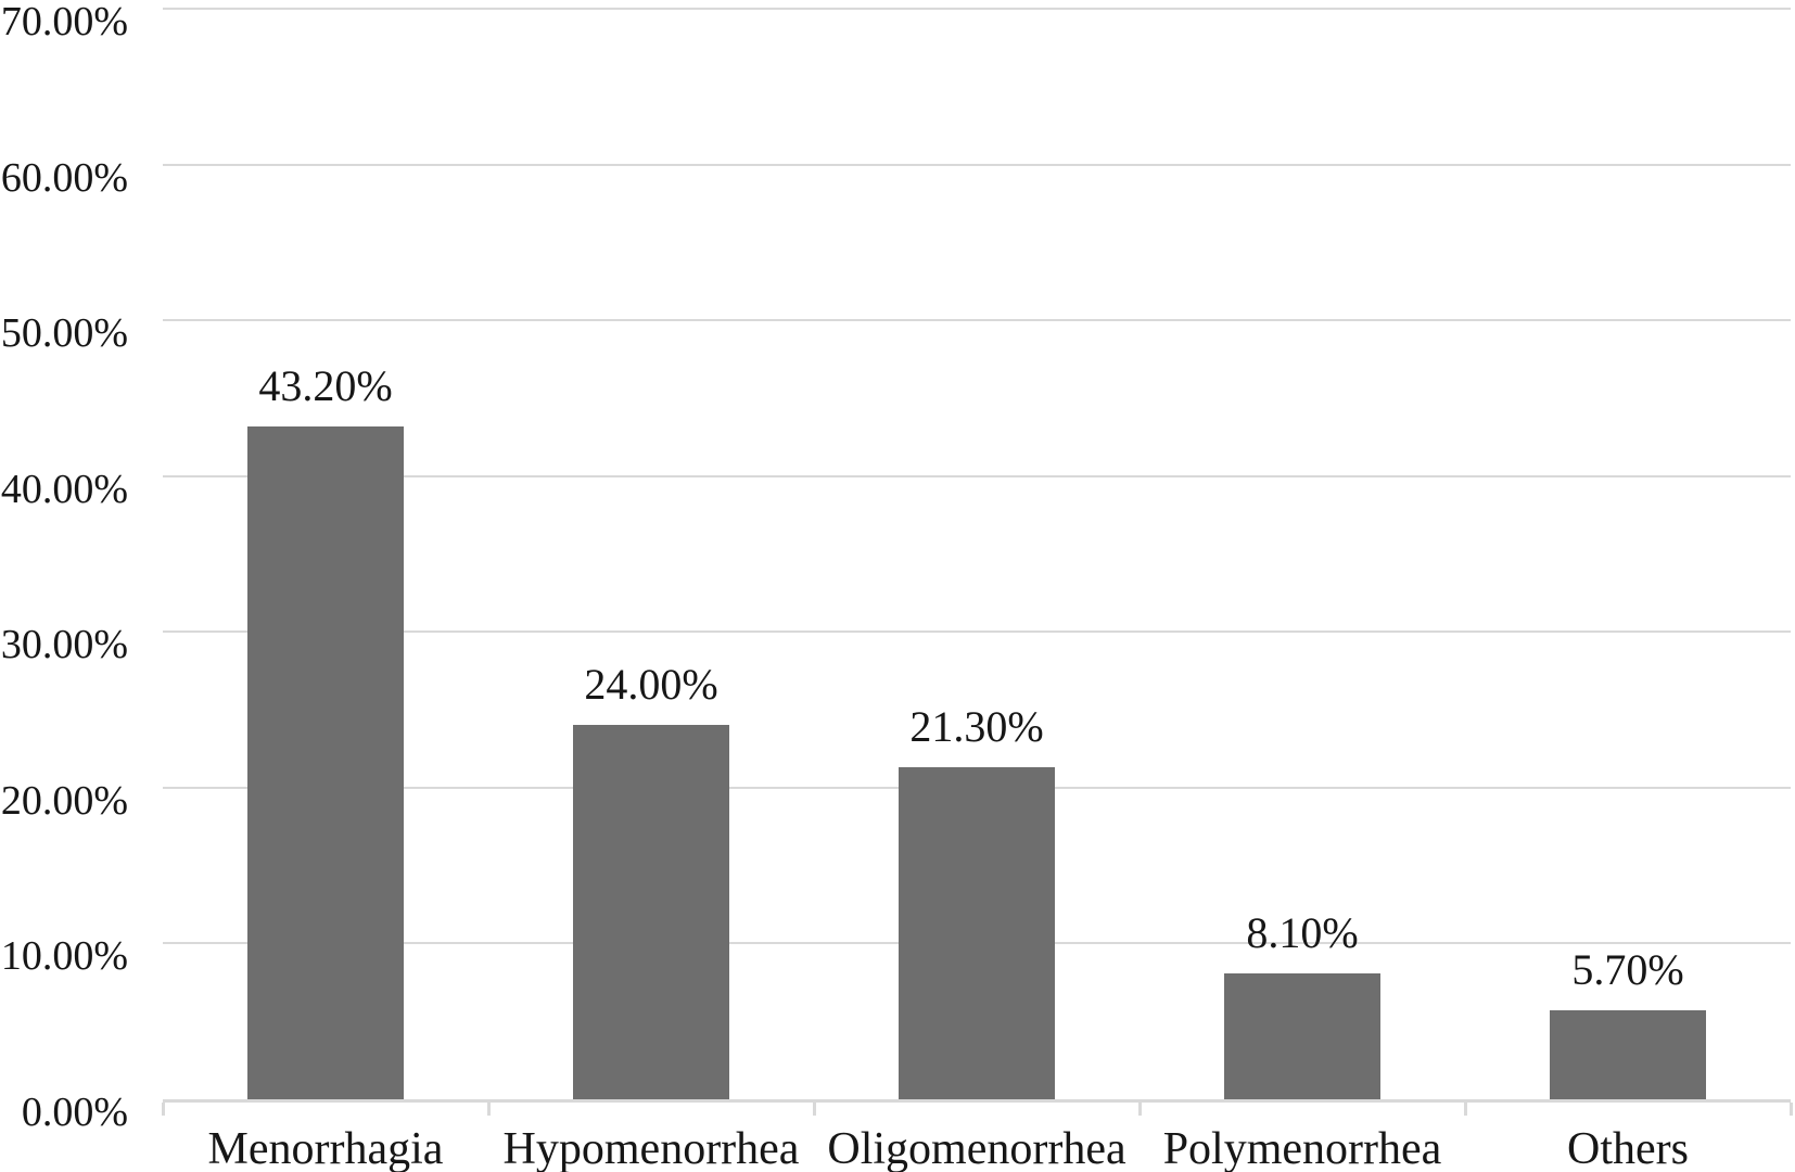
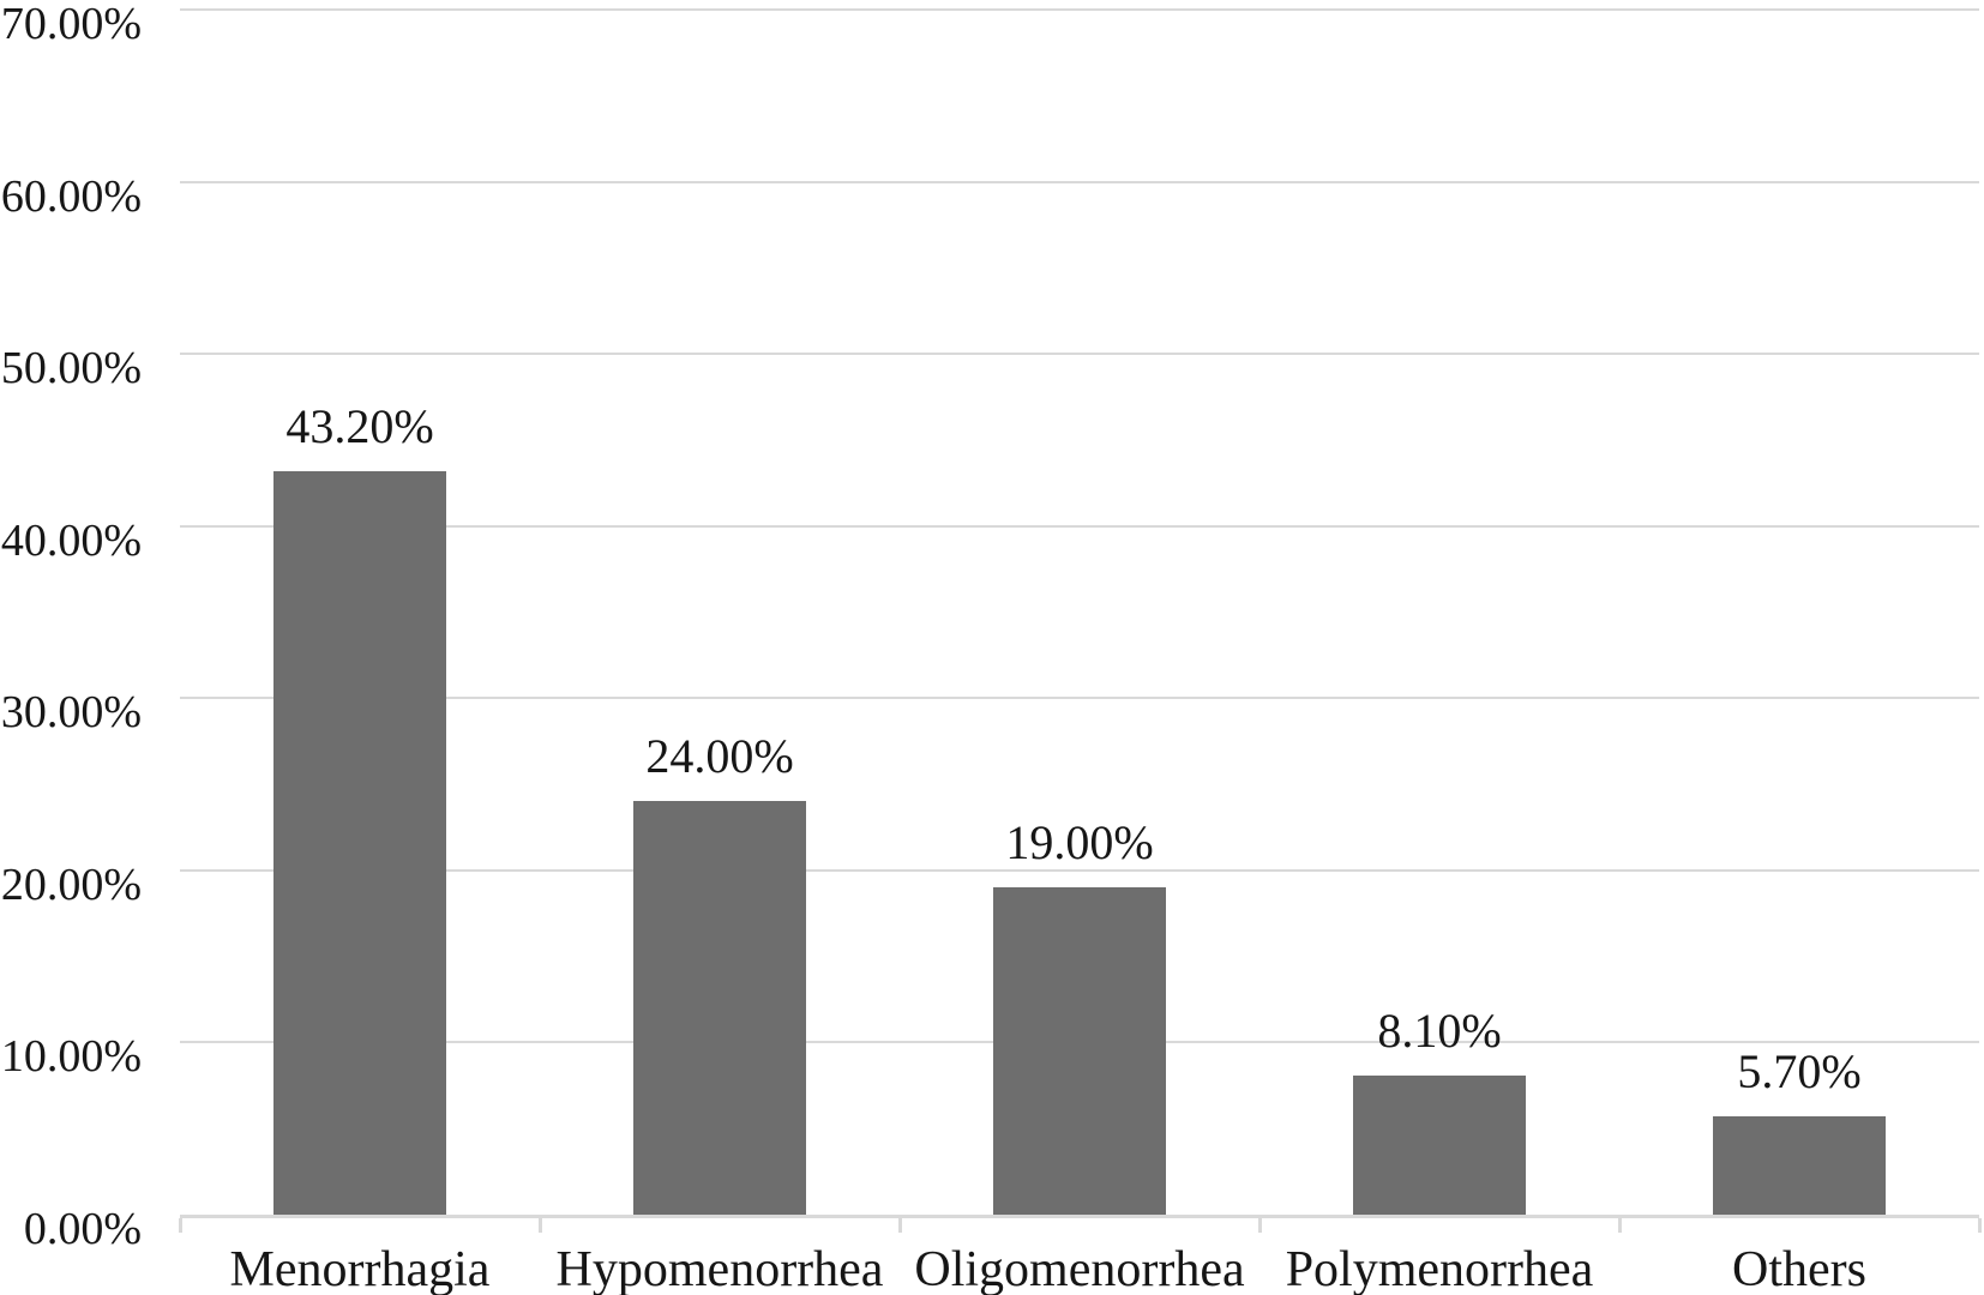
Oligomenorrhea: 21.30% -> 19.00%
